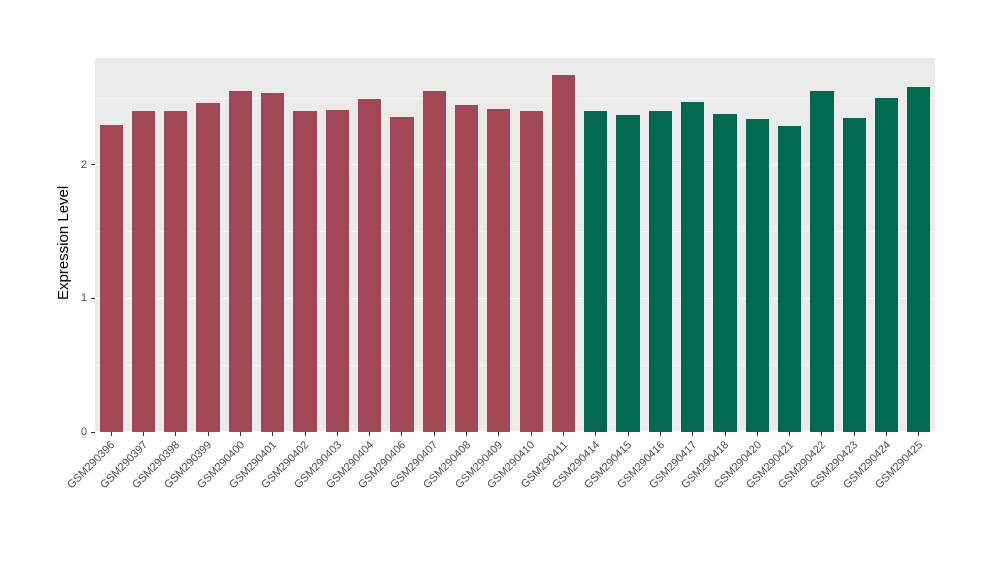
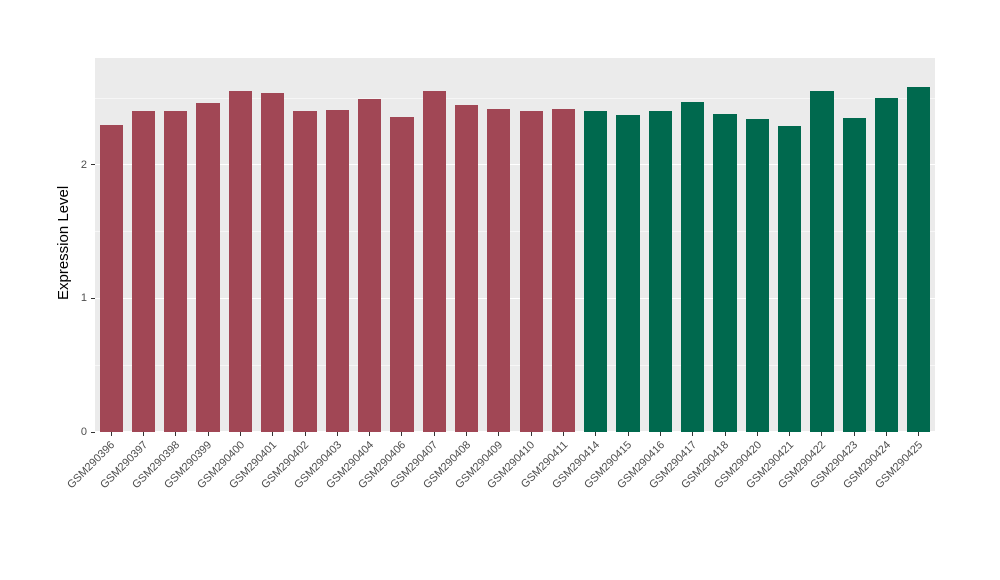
GSM290411: 2.67 -> 2.42
